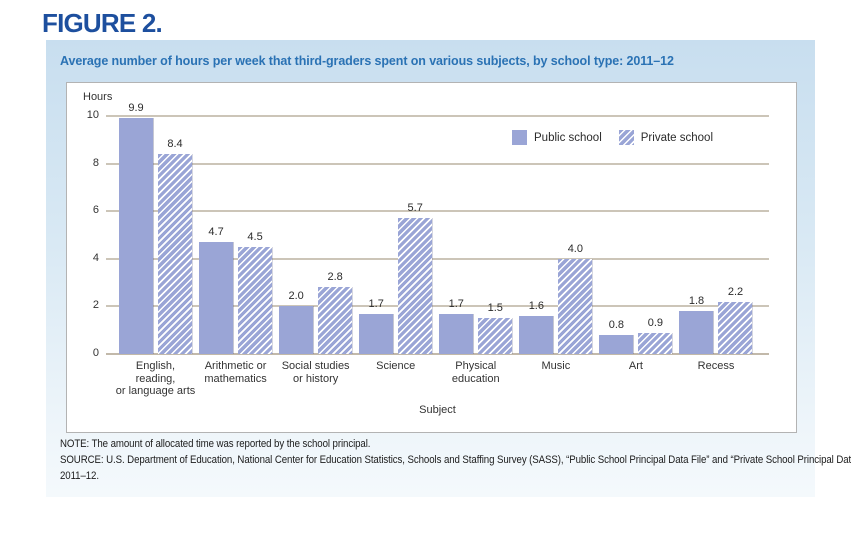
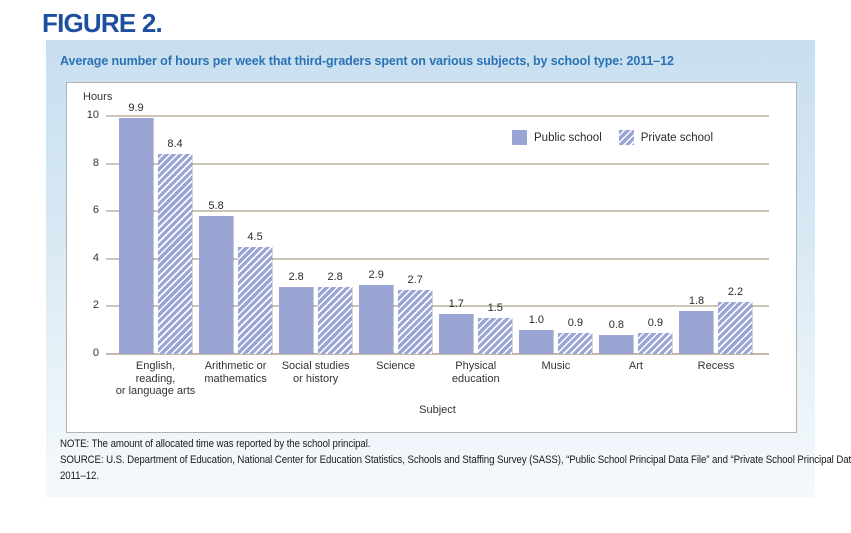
Public school/Arithmetic or mathematics: 4.7 -> 5.8
Public school/Social studies or history: 2.0 -> 2.8
Public school/Science: 1.7 -> 2.9
Private school/Science: 5.7 -> 2.7
Public school/Music: 1.6 -> 1.0
Private school/Music: 4.0 -> 0.9
